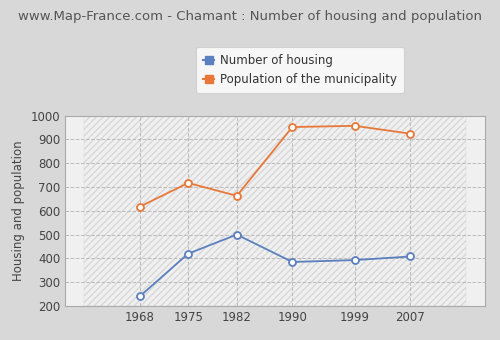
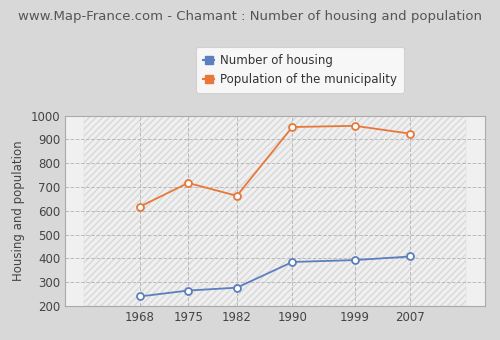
Number of housing/1975: 420 -> 265
Number of housing/1982: 500 -> 277
